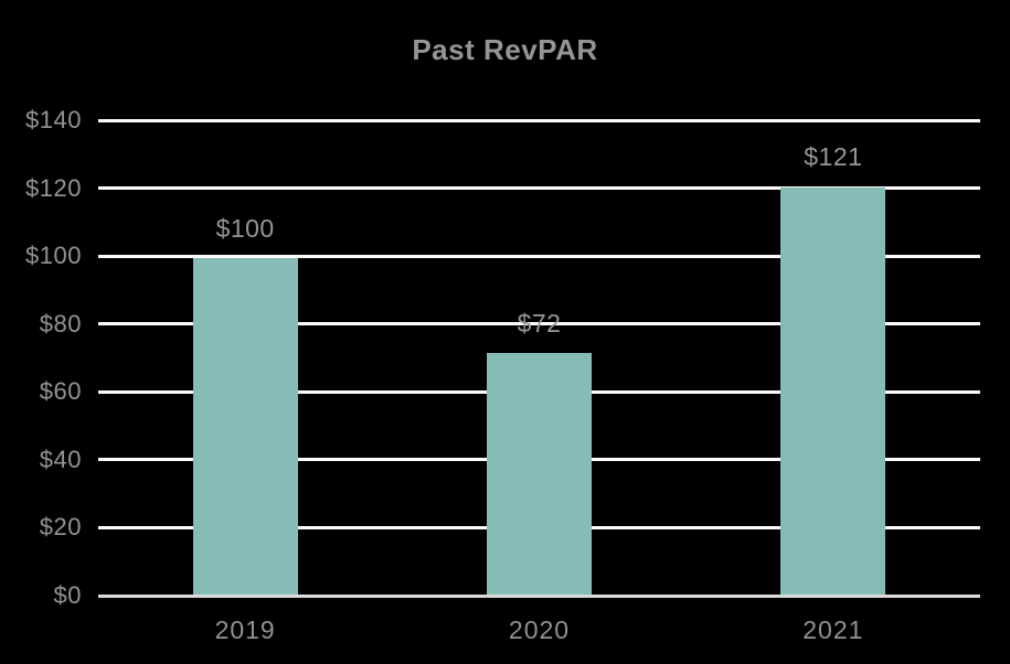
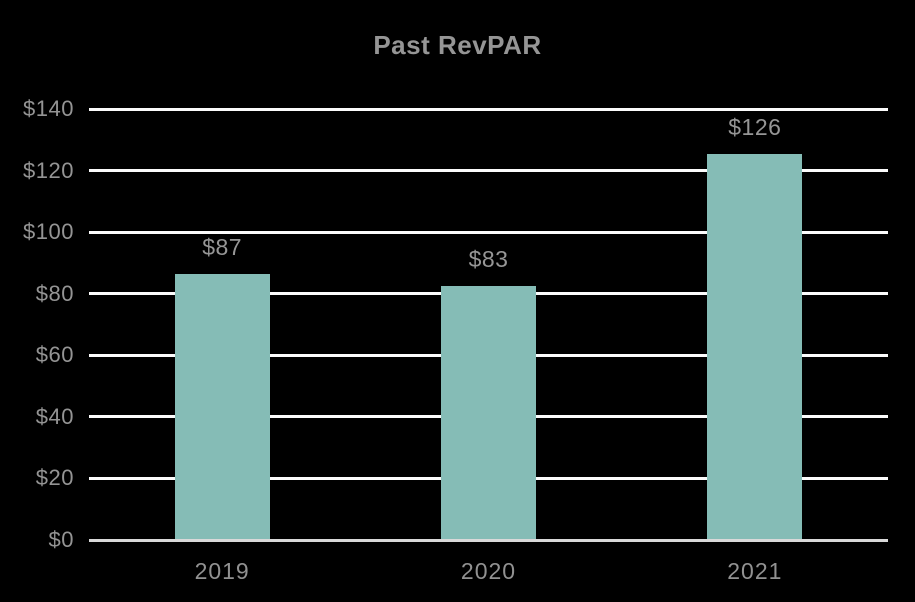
2019: $100 -> $87
2020: $72 -> $83
2021: $121 -> $126
